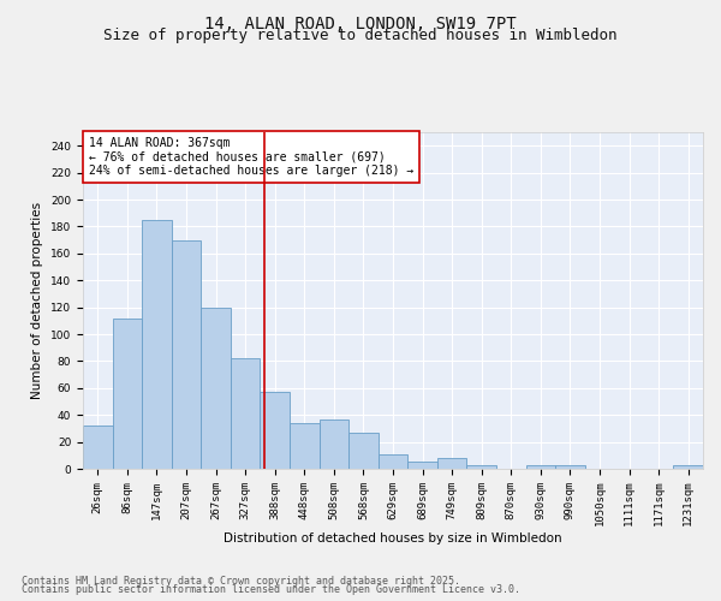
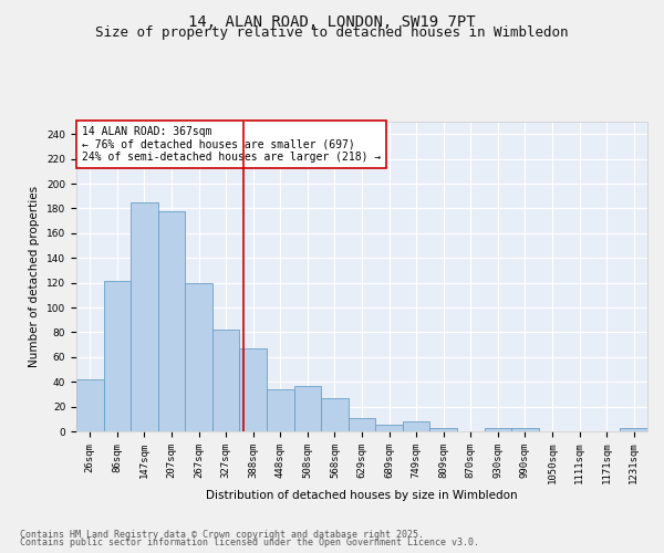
26sqm: 32 -> 42
86sqm: 112 -> 121
207sqm: 170 -> 178
388sqm: 57 -> 67
